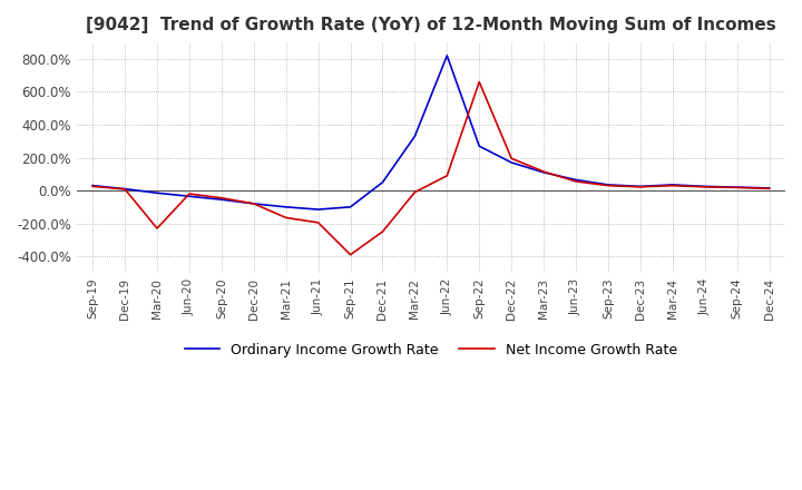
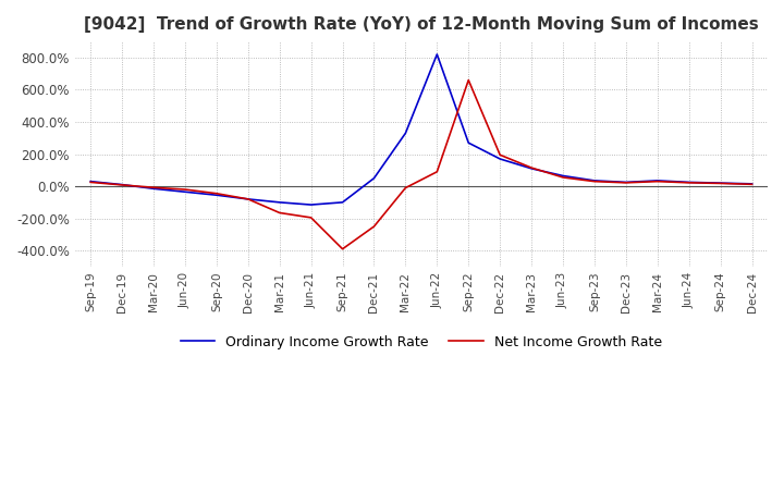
Net Income Growth Rate/Mar-20: -230% -> -10%
